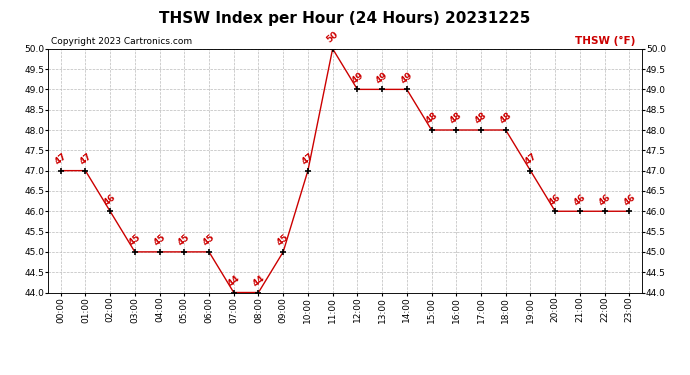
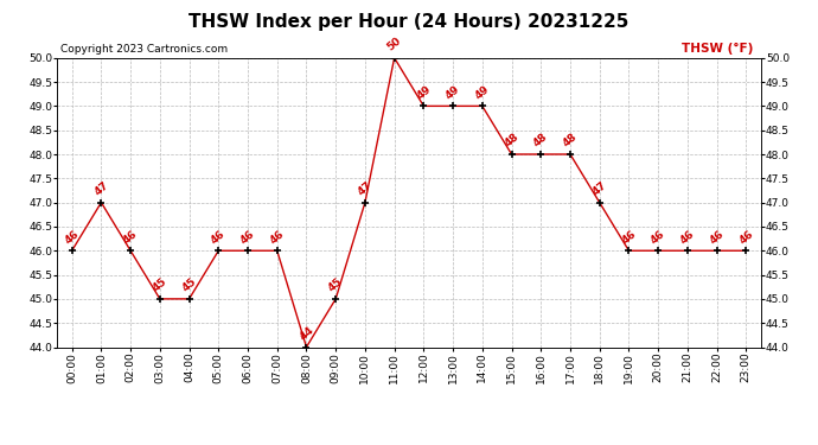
00:00: 47 -> 46
05:00: 45 -> 46
06:00: 45 -> 46
07:00: 44 -> 46
18:00: 48 -> 47
19:00: 47 -> 46
